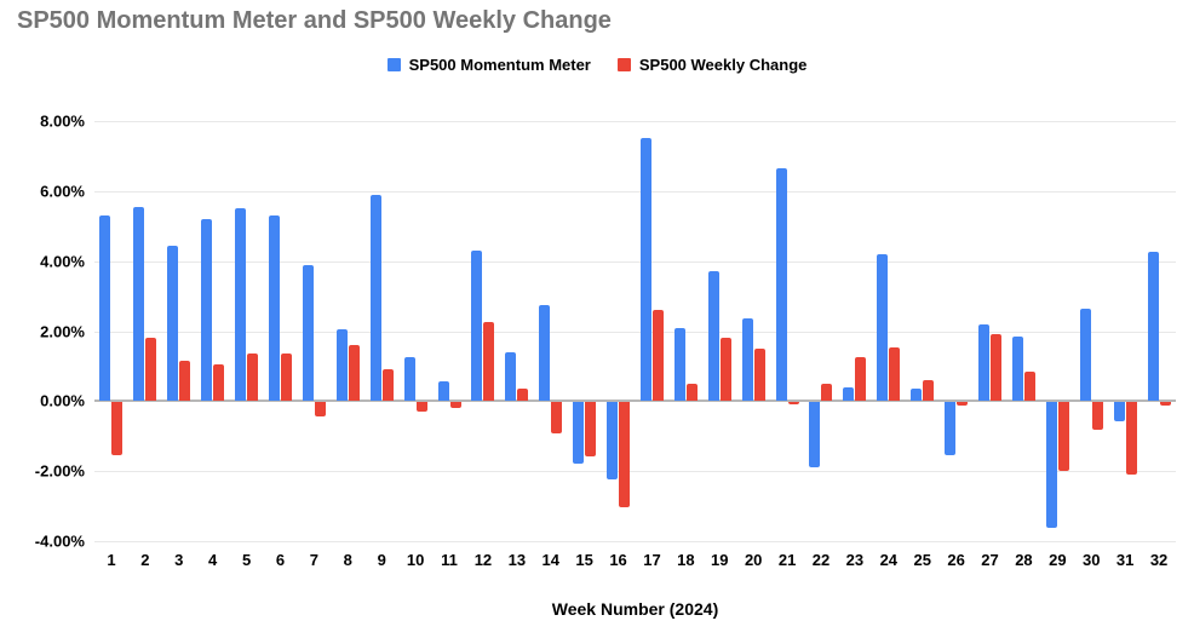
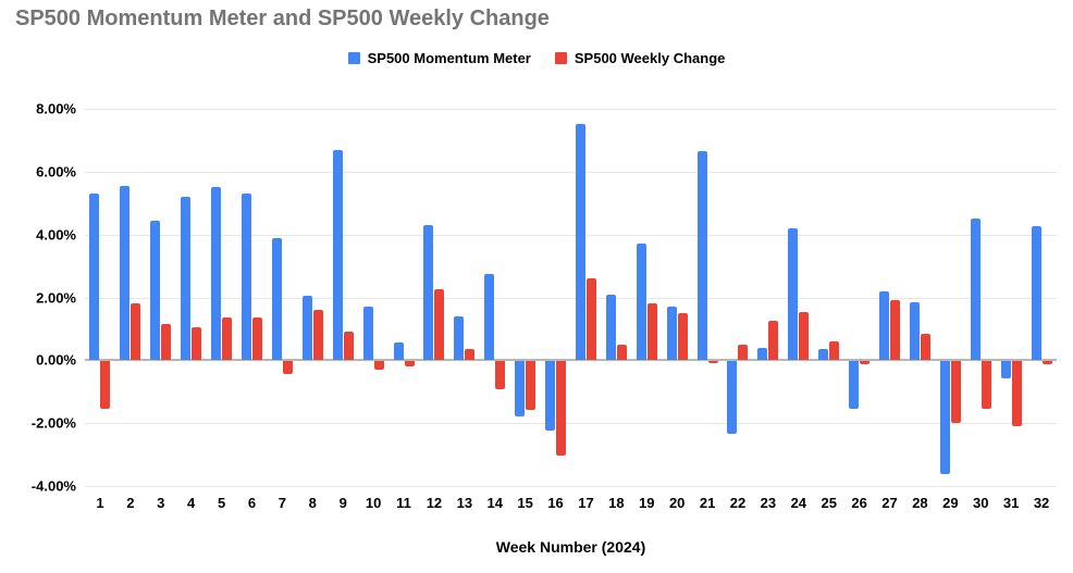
SP500 Momentum Meter/9: 5.9% -> 6.7%
SP500 Momentum Meter/10: 1.2% -> 1.7%
SP500 Momentum Meter/20: 2.4% -> 1.7%
SP500 Momentum Meter/22: -1.9% -> -2.3%
SP500 Momentum Meter/30: 2.6% -> 4.5%
SP500 Weekly Change/30: -0.8% -> -1.5%
